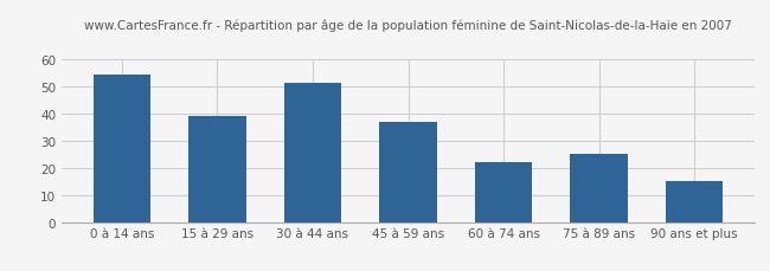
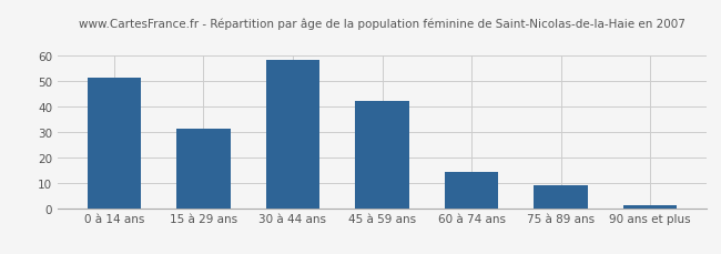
0 à 14 ans: 54 -> 51
15 à 29 ans: 39 -> 31
30 à 44 ans: 51 -> 58
45 à 59 ans: 37 -> 42
60 à 74 ans: 22 -> 14
75 à 89 ans: 25 -> 9
90 ans et plus: 15 -> 1
